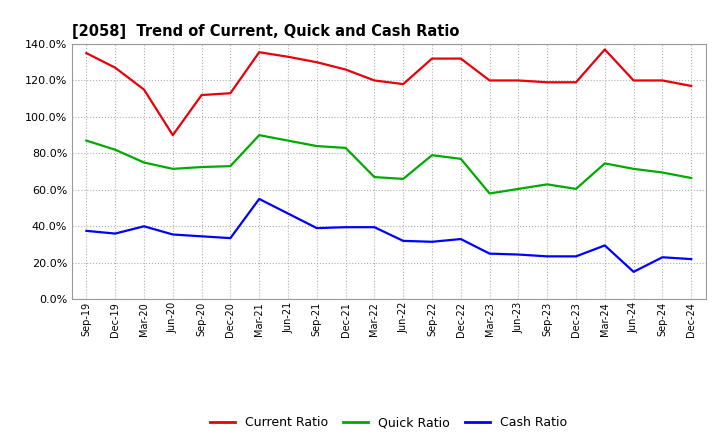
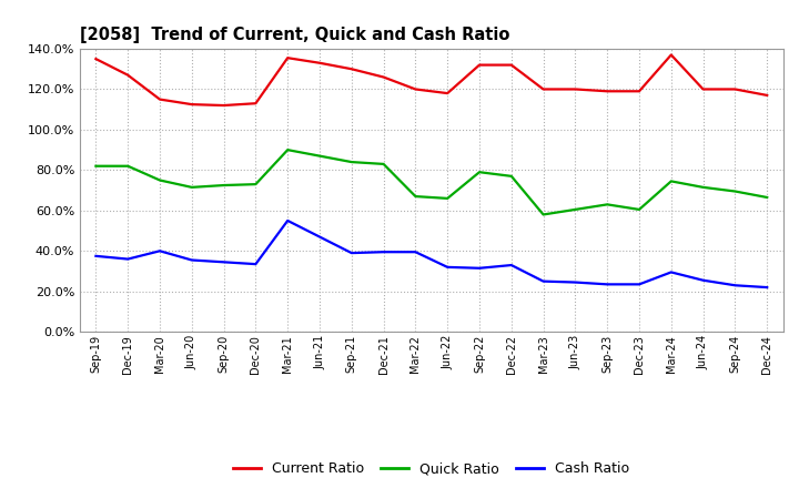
Quick Ratio/Sep-19: 87% -> 82%
Current Ratio/Jun-20: 90% -> 112%
Cash Ratio/Jun-24: 15% -> 26%
